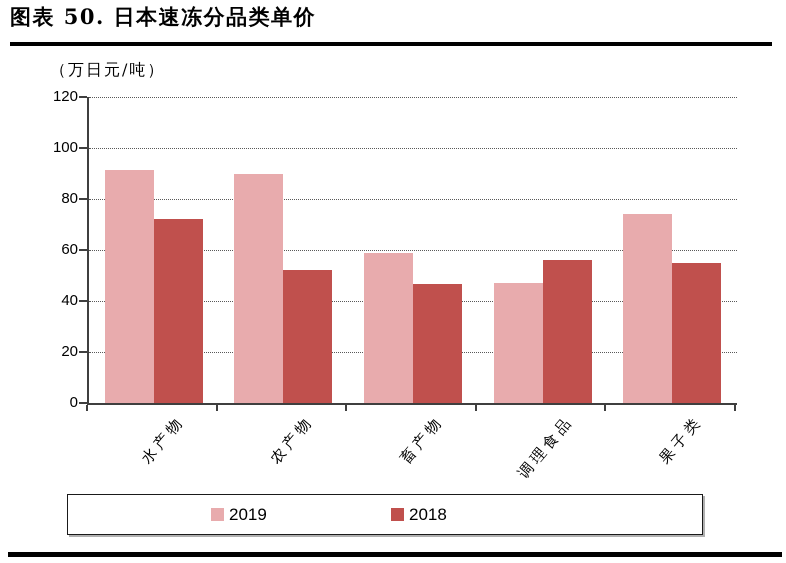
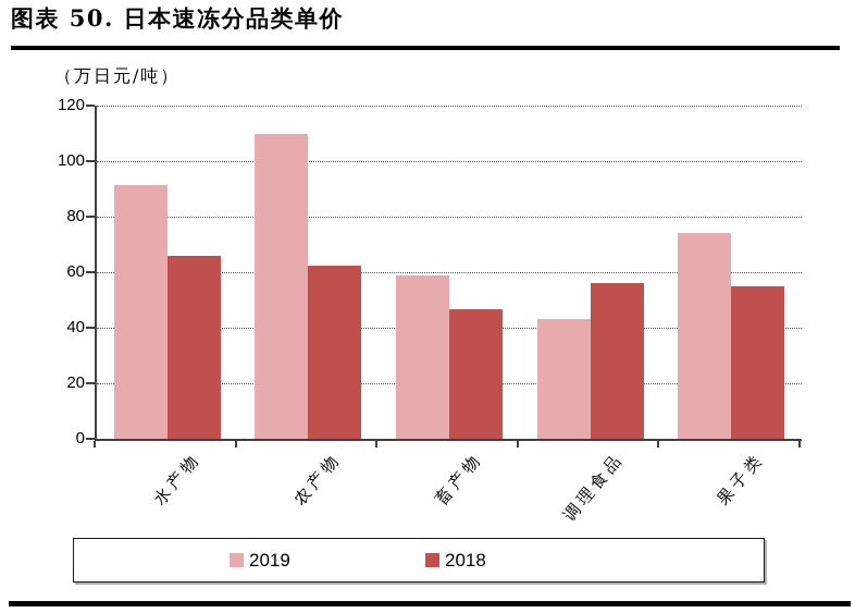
2018/水产物: 72 -> 66
2019/农产物: 90 -> 110
2018/农产物: 52 -> 62
2019/调理食品: 47 -> 43
